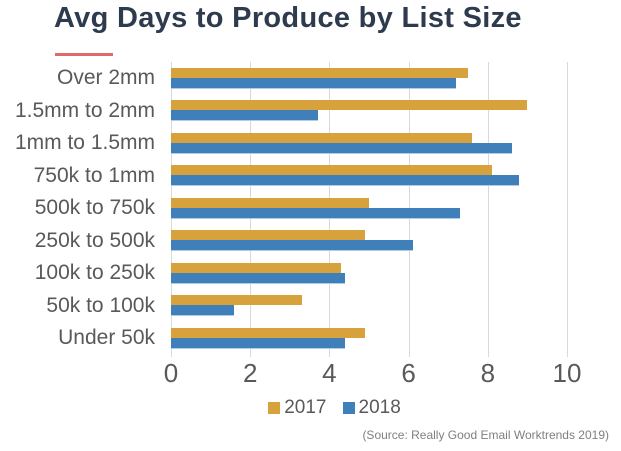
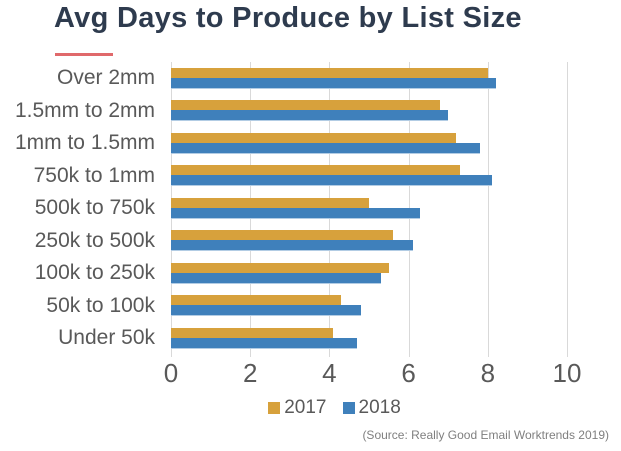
2017/Over 2mm: 7.5 -> 8.0
2018/Over 2mm: 7.2 -> 8.2
2017/1.5mm to 2mm: 9.0 -> 6.8
2018/1.5mm to 2mm: 3.7 -> 7.0
2017/1mm to 1.5mm: 7.6 -> 7.2
2018/1mm to 1.5mm: 8.6 -> 7.8
2017/750k to 1mm: 8.1 -> 7.3
2018/750k to 1mm: 8.8 -> 8.1
2018/500k to 750k: 7.3 -> 6.3
2017/250k to 500k: 4.9 -> 5.6
2017/100k to 250k: 4.3 -> 5.5
2018/100k to 250k: 4.4 -> 5.3
2017/50k to 100k: 3.3 -> 4.3
2018/50k to 100k: 1.6 -> 4.8
2017/Under 50k: 4.9 -> 4.1
2018/Under 50k: 4.4 -> 4.7
